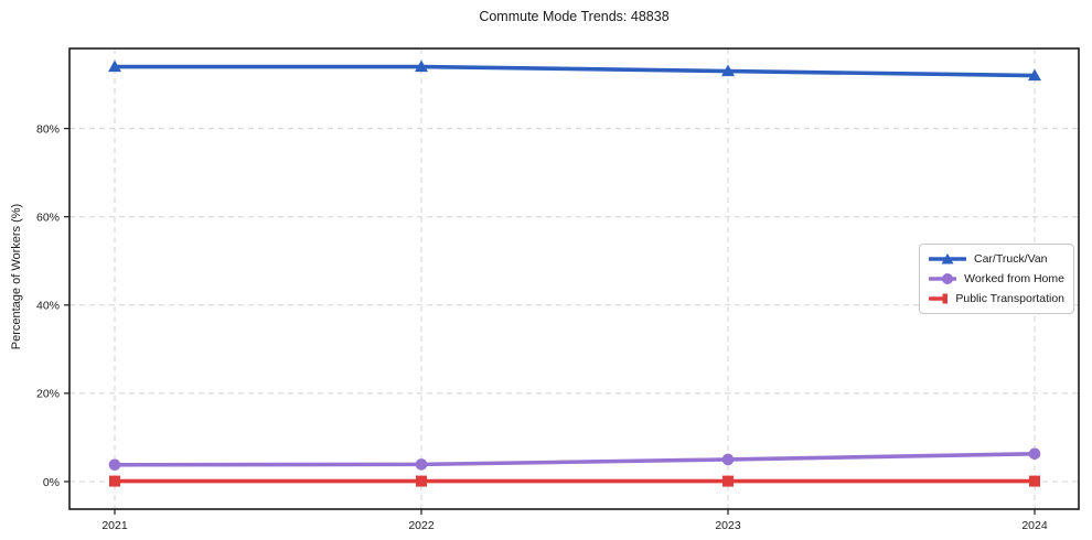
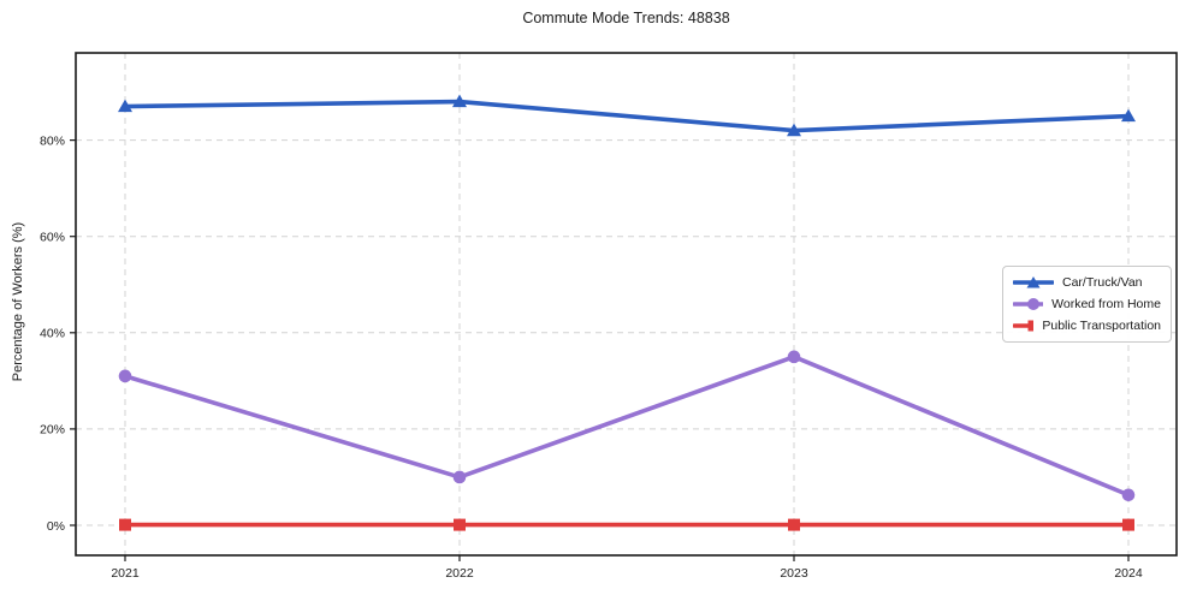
Car/Truck/Van/2021: 94% -> 87%
Worked from Home/2021: 4% -> 31%
Car/Truck/Van/2022: 94% -> 88%
Worked from Home/2022: 4% -> 10%
Car/Truck/Van/2023: 93% -> 82%
Worked from Home/2023: 5% -> 35%
Car/Truck/Van/2024: 92% -> 85%
